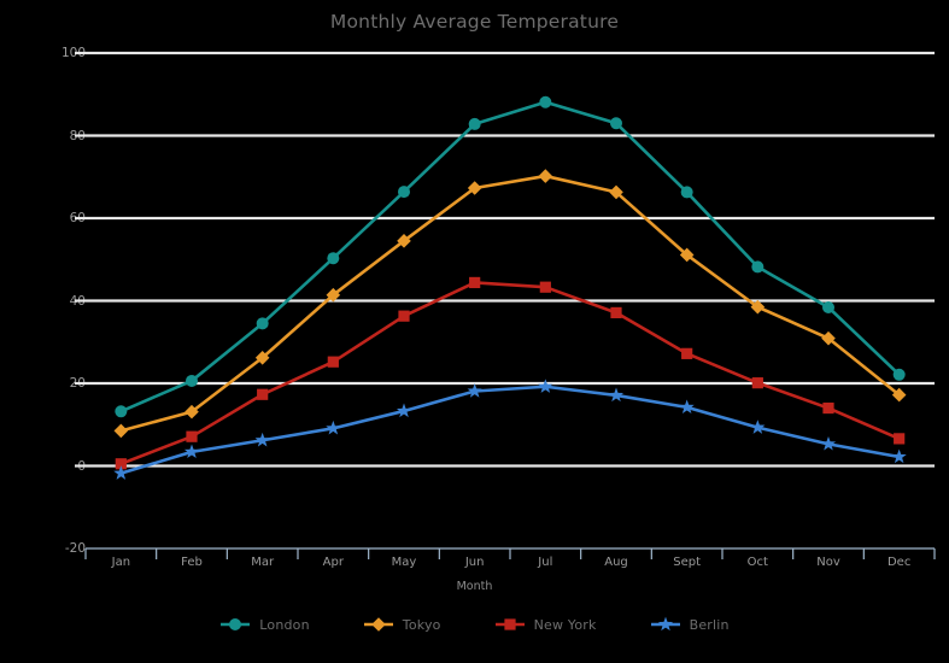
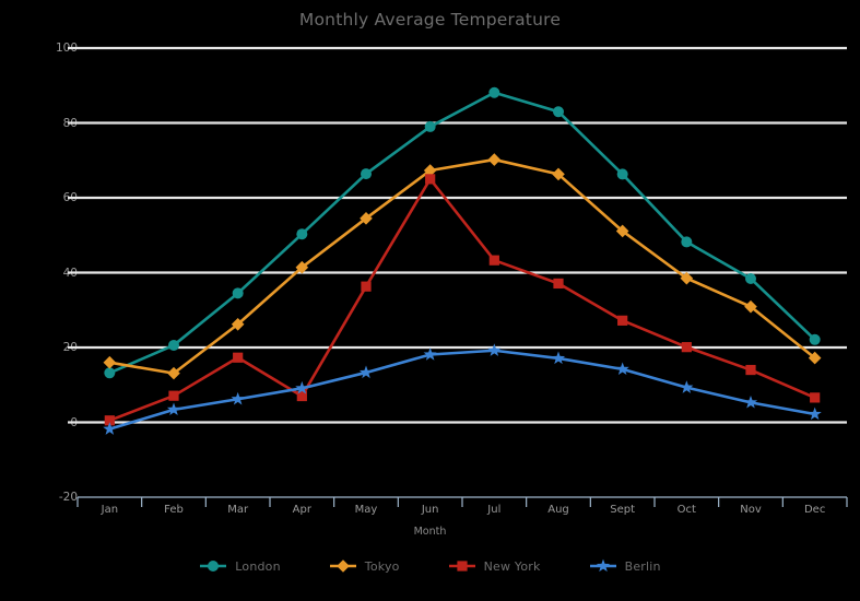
Tokyo/Jan: 8 -> 16
New York/Apr: 25 -> 7
London/Jun: 83 -> 79
New York/Jun: 44 -> 65
